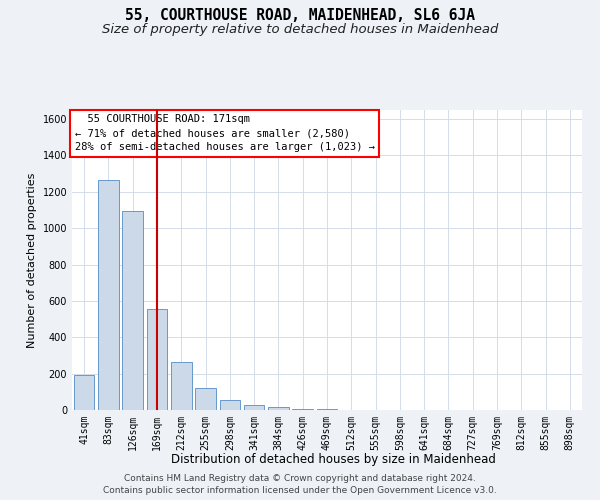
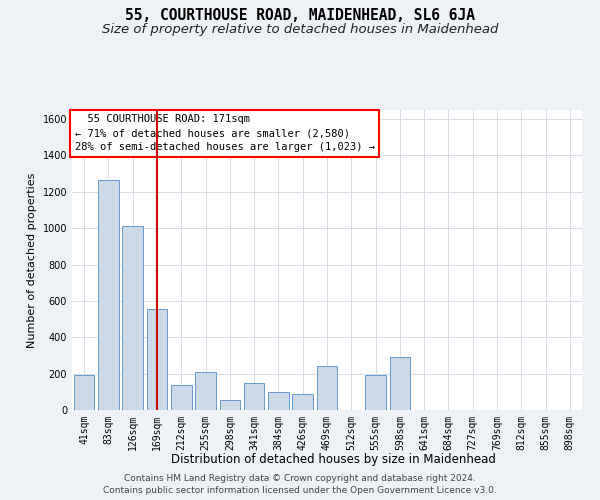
126sqm: 1100 -> 1010
212sqm: 260 -> 140
255sqm: 120 -> 210
341sqm: 20 -> 150
384sqm: 20 -> 100
426sqm: 10 -> 90
469sqm: 0 -> 240
555sqm: 0 -> 190
598sqm: 0 -> 290
